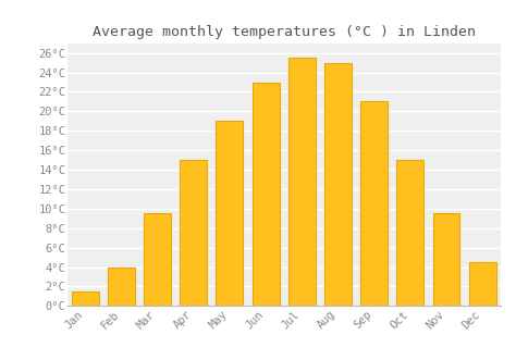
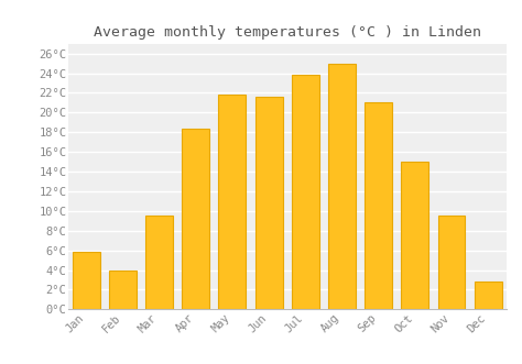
Jan: 1.5°C -> 5.8°C
Apr: 15.0°C -> 18.4°C
May: 19.0°C -> 21.8°C
Jun: 23.0°C -> 21.6°C
Jul: 25.5°C -> 23.8°C
Dec: 4.5°C -> 2.8°C
